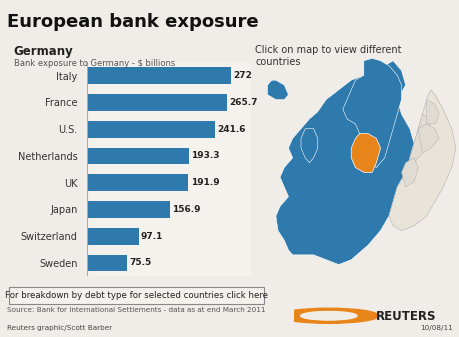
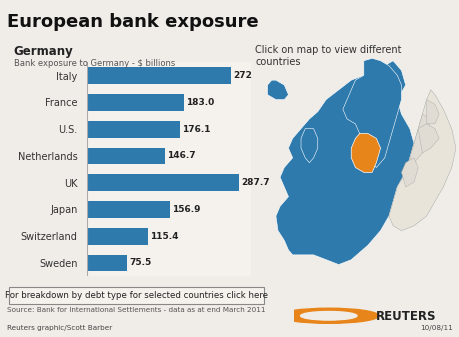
France: 265.7 -> 183.0
U.S.: 241.6 -> 176.1
Netherlands: 193.3 -> 146.7
UK: 191.9 -> 287.7
Switzerland: 97.1 -> 115.4
